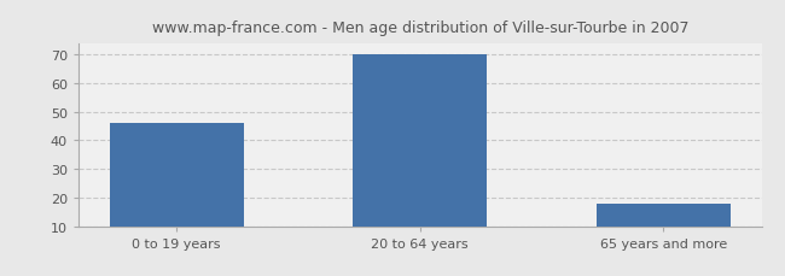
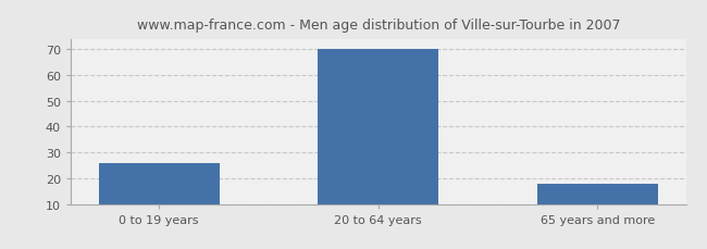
0 to 19 years: 46 -> 26
